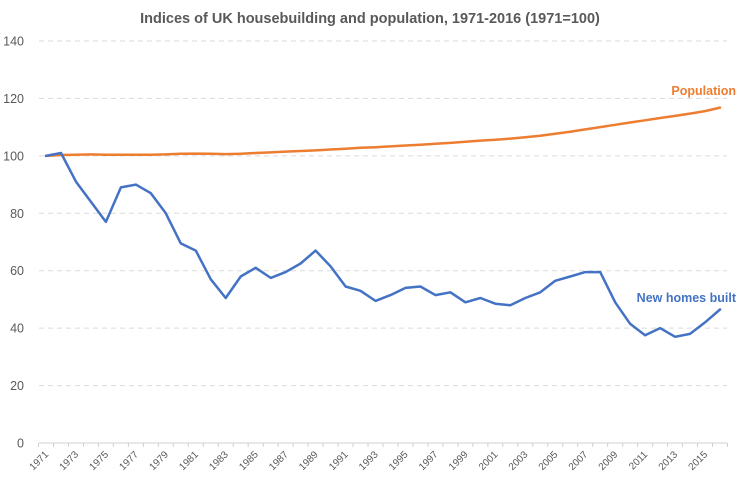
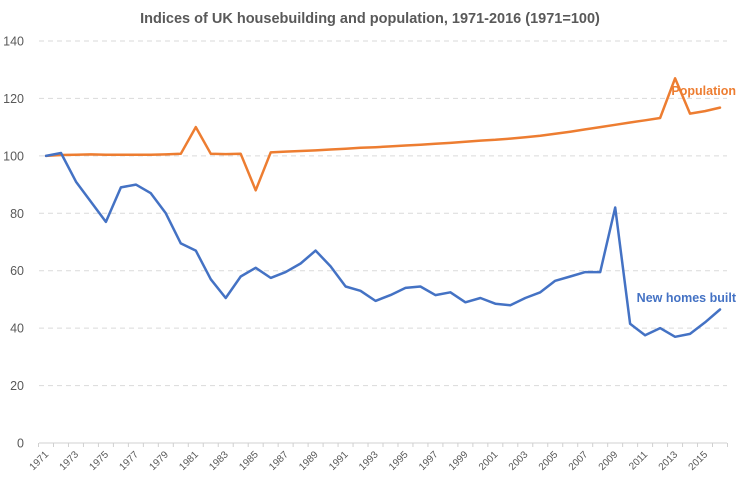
Population/1981: 101 -> 110
Population/1985: 101 -> 88
New homes built/2009: 49 -> 82
Population/2013: 114 -> 127
